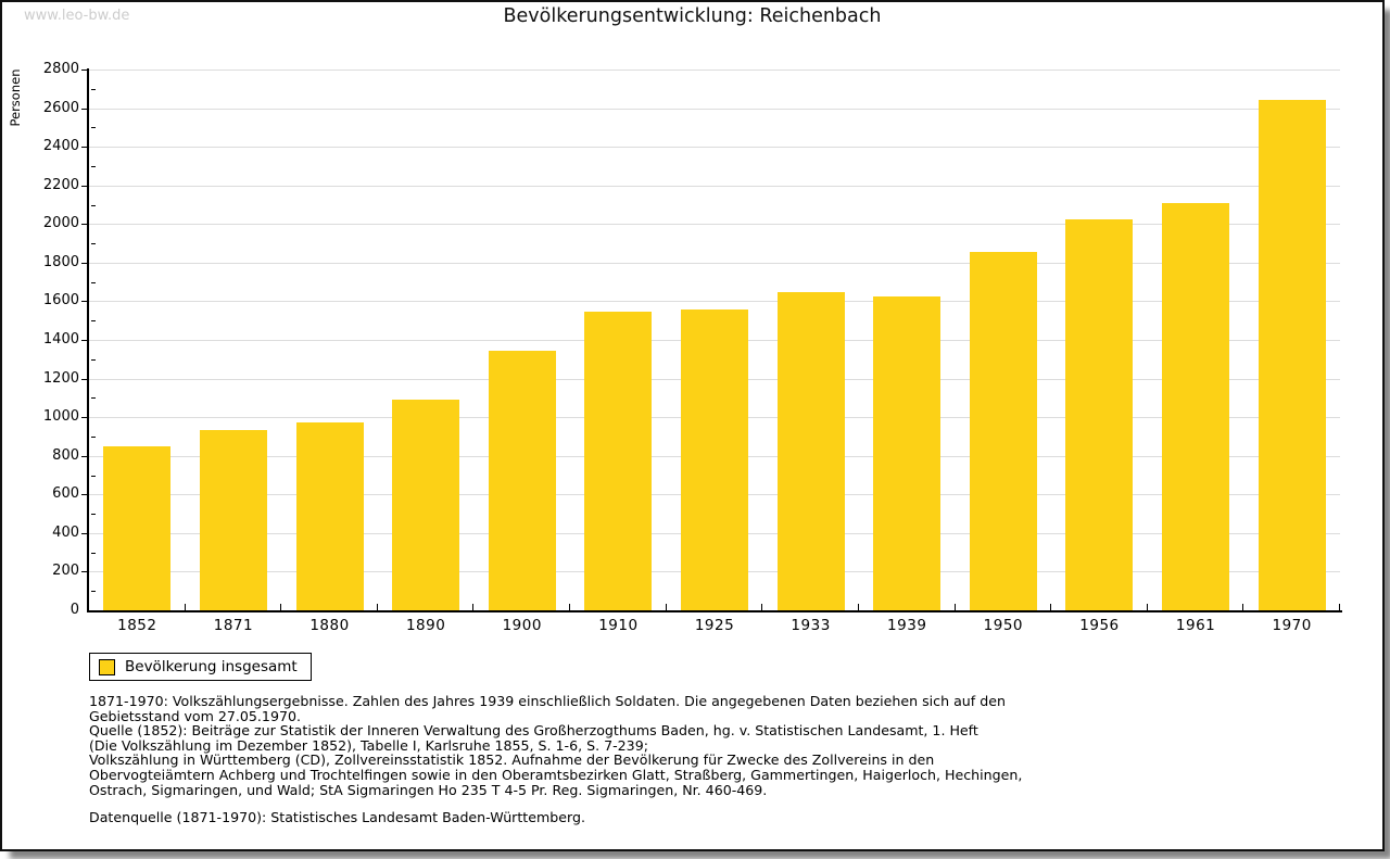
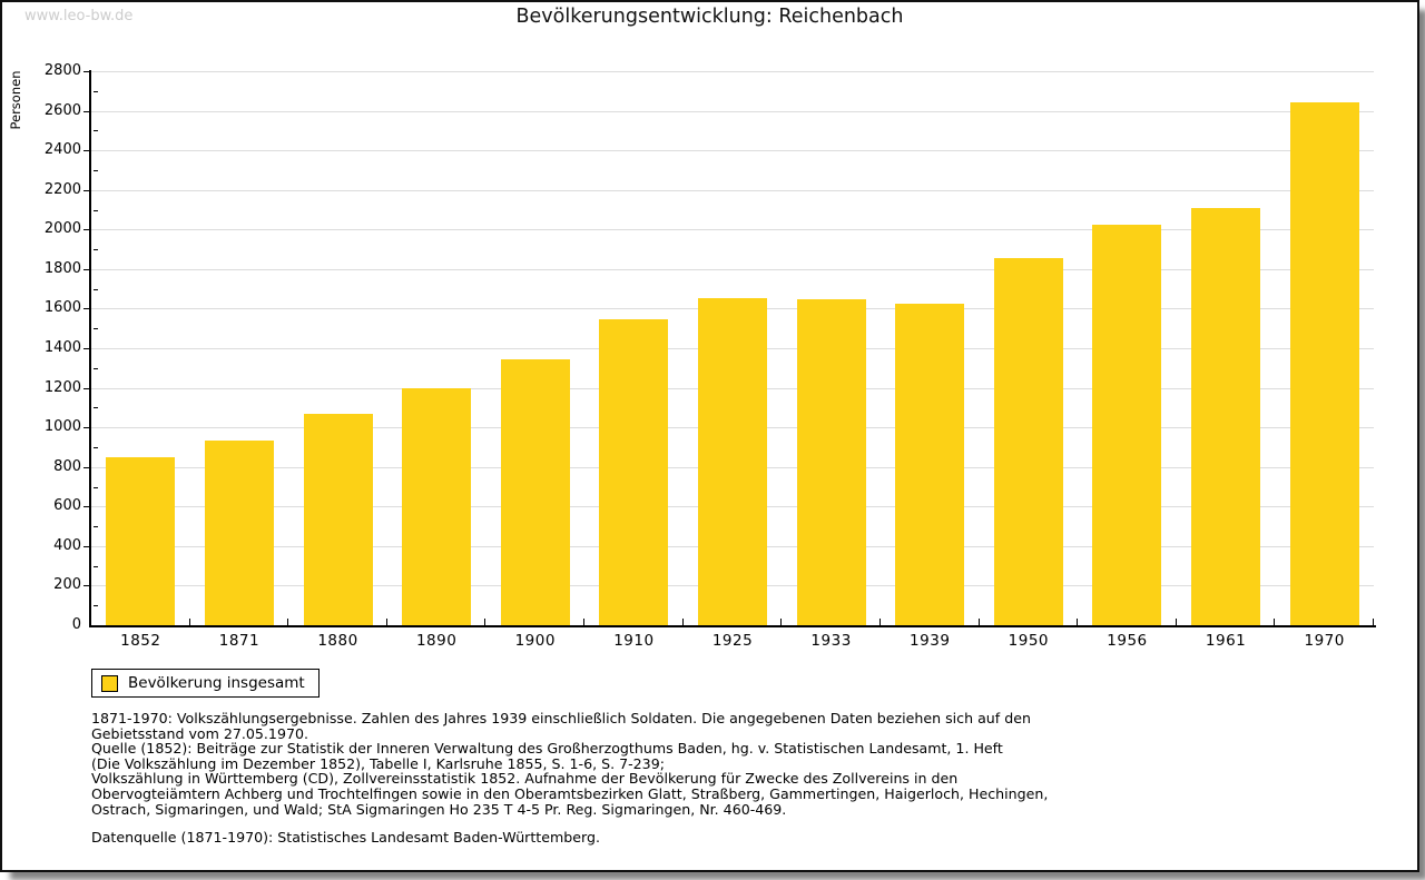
1880: 970 -> 1070
1890: 1090 -> 1200
1925: 1560 -> 1660
